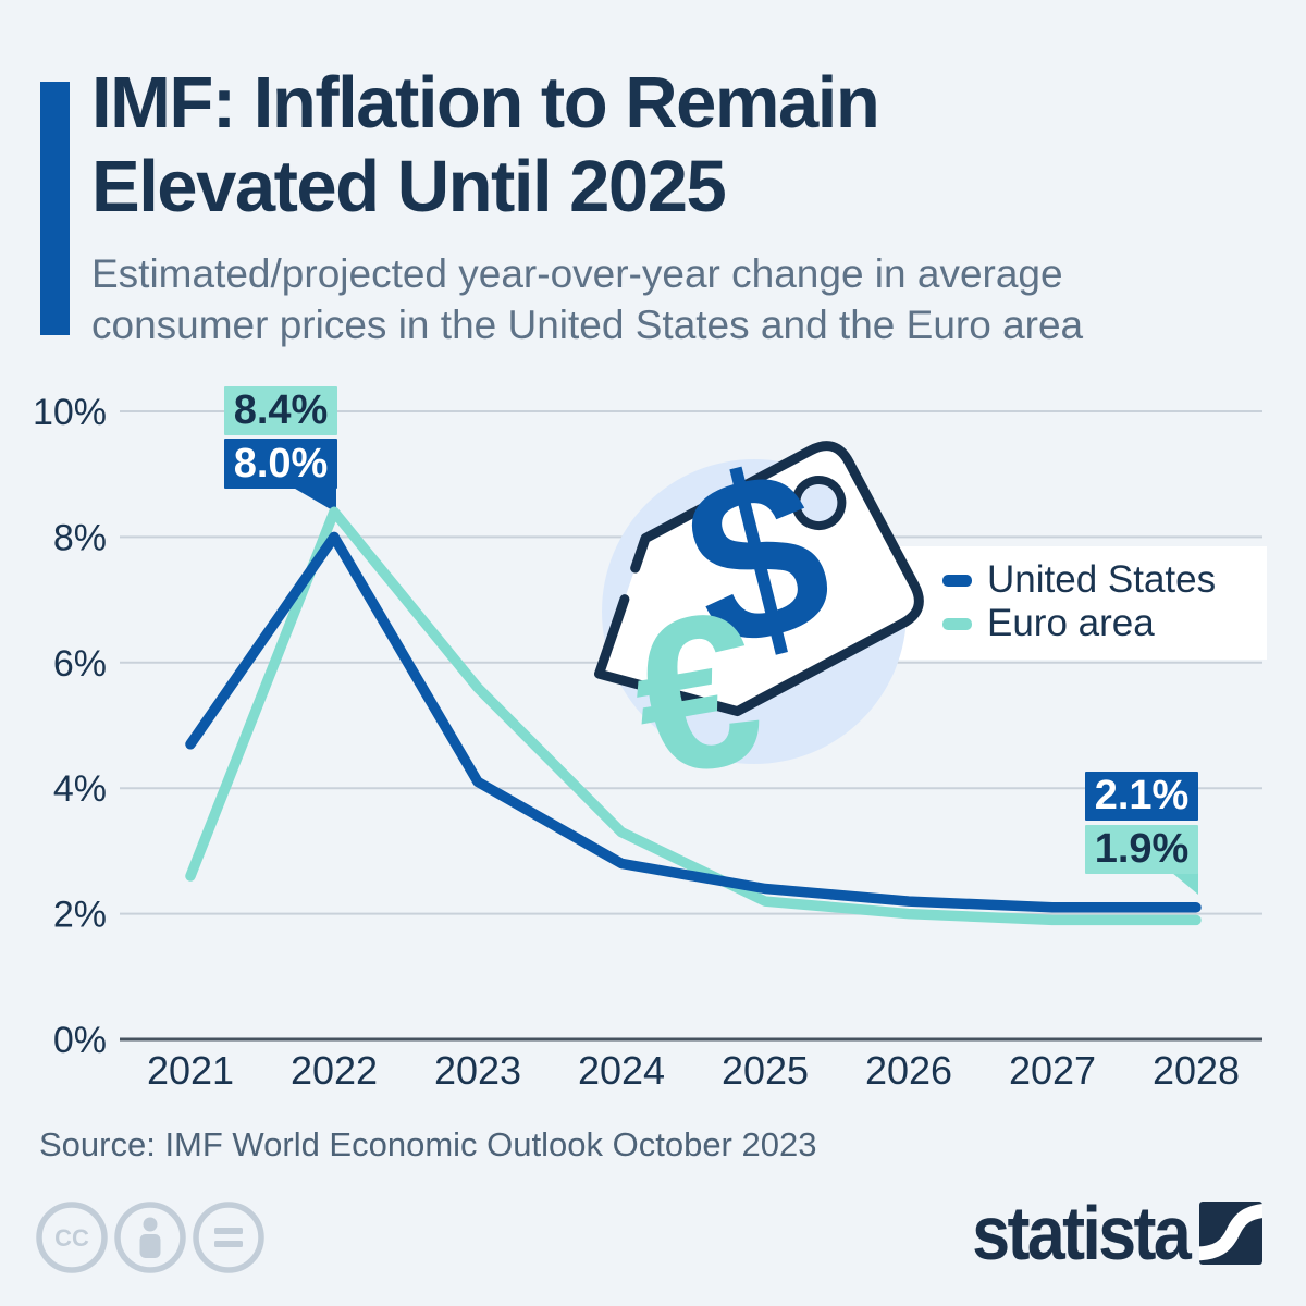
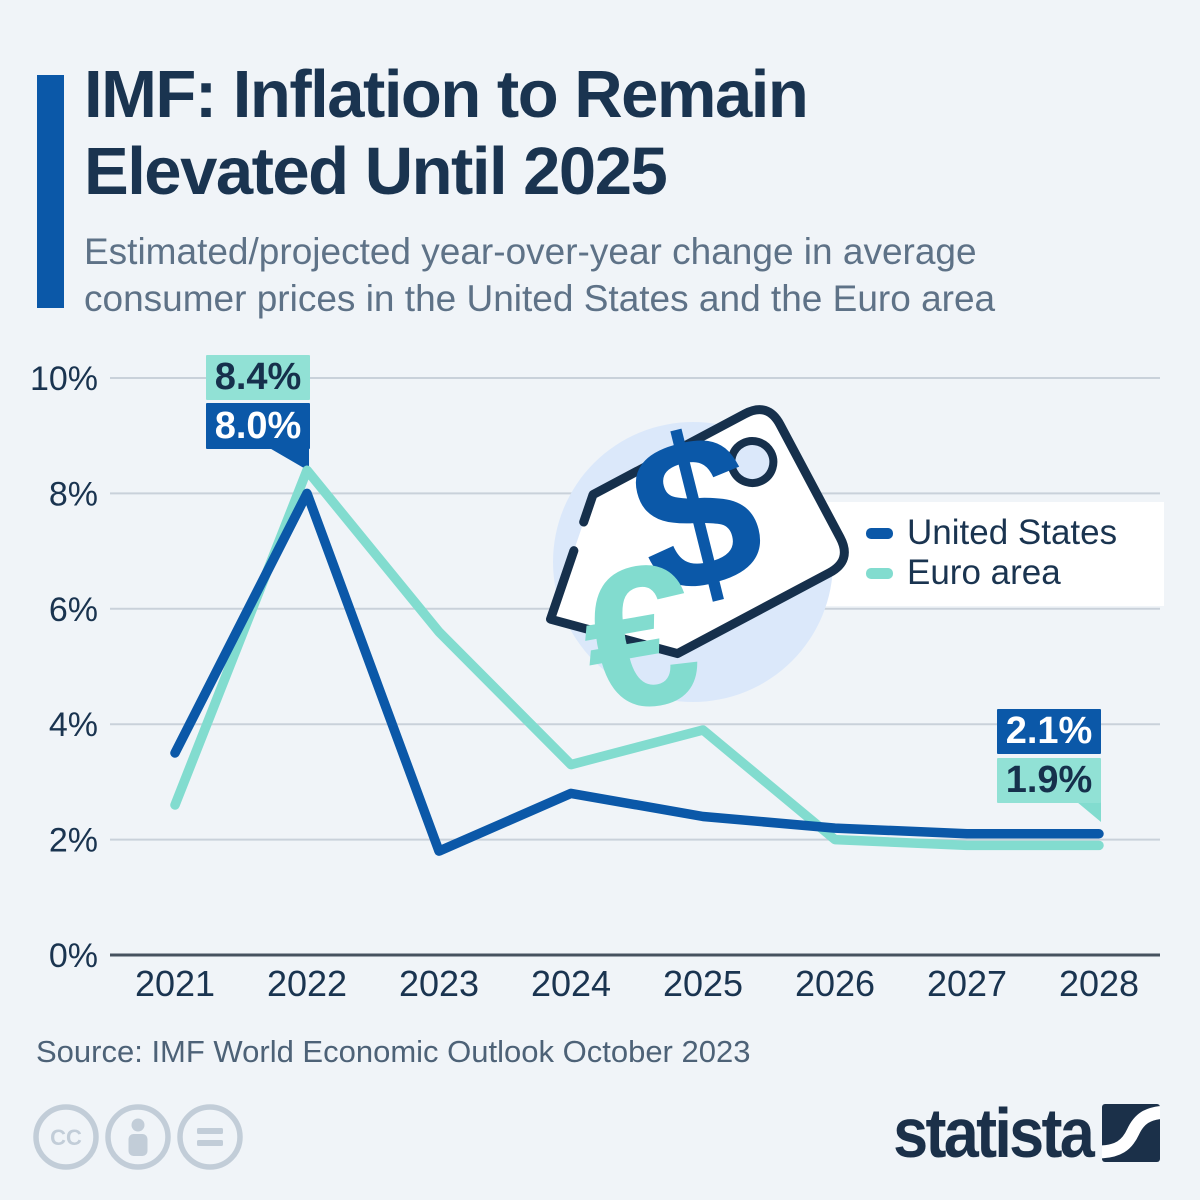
United States/2021: 4.7% -> 3.5%
United States/2023: 4.1% -> 1.8%
Euro area/2025: 2.2% -> 3.9%
